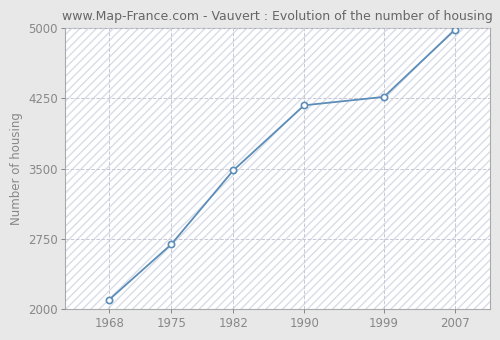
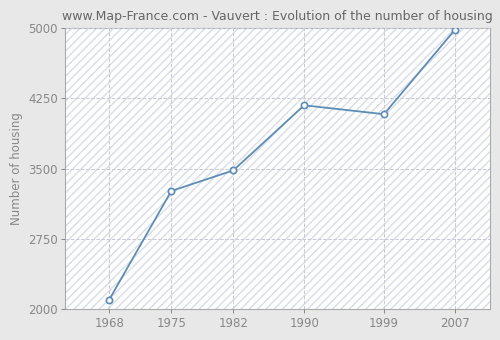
1975: 2690 -> 3260
1999: 4260 -> 4080
